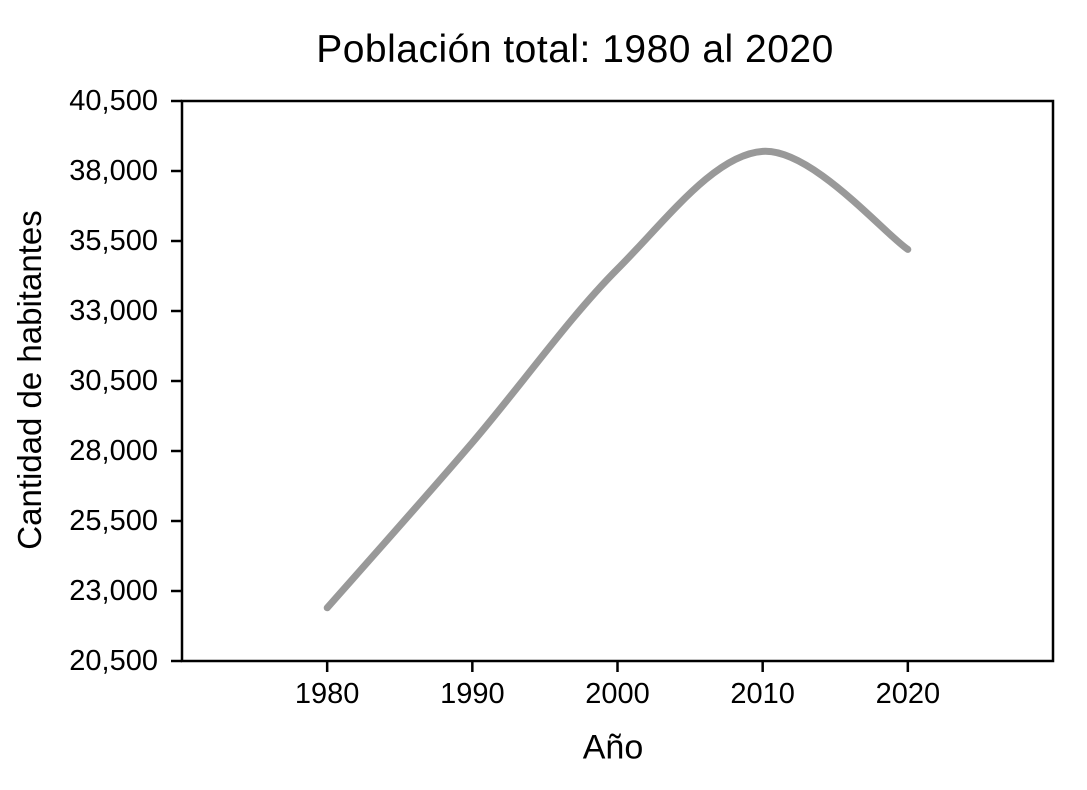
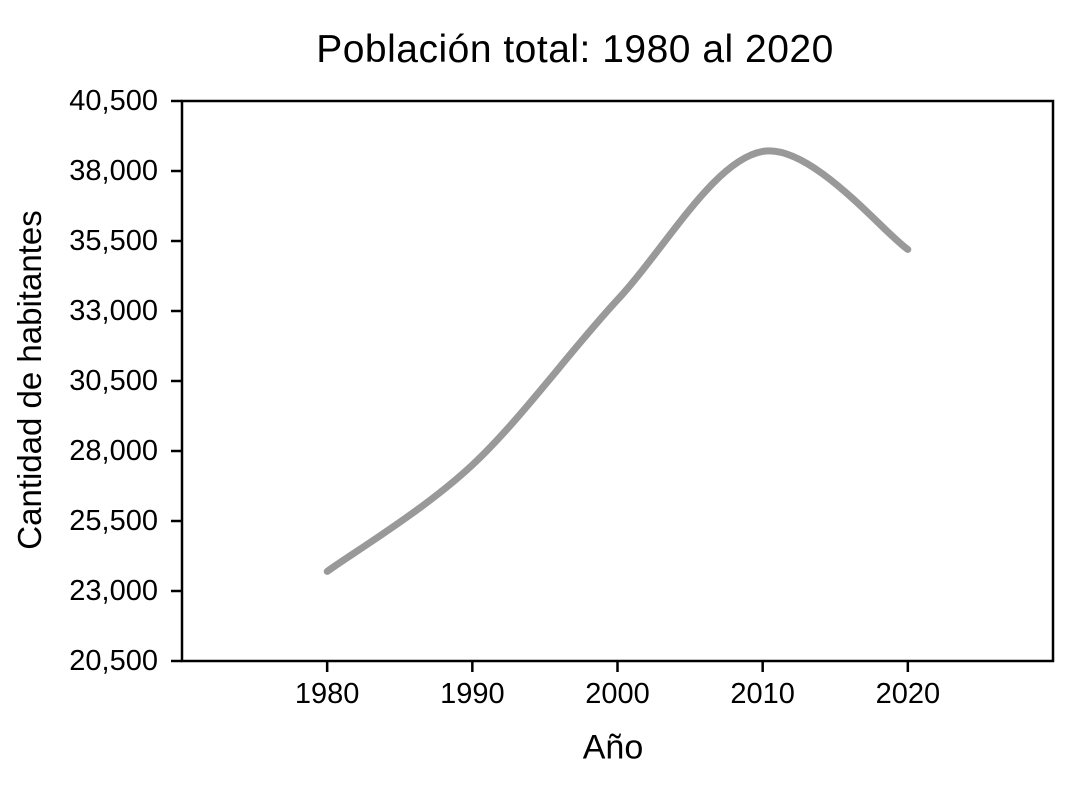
1980: 22400 -> 23700
1990: 28300 -> 27500
2000: 34500 -> 33400
